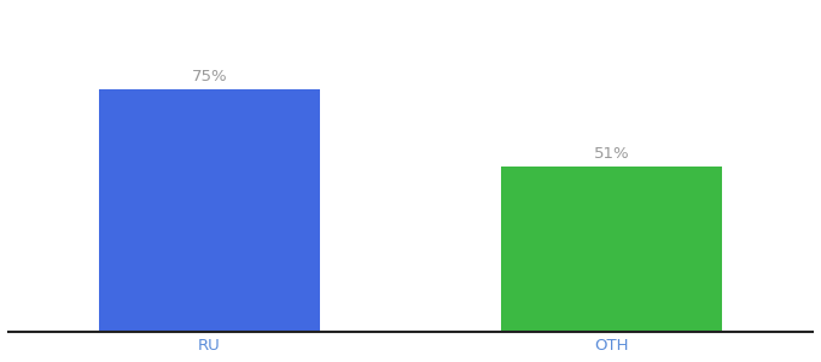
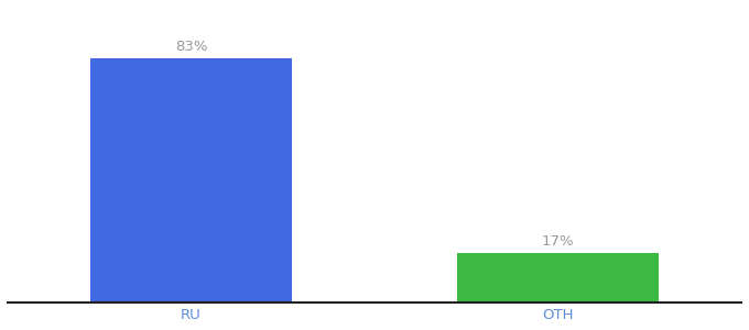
RU: 75% -> 83%
OTH: 51% -> 17%
